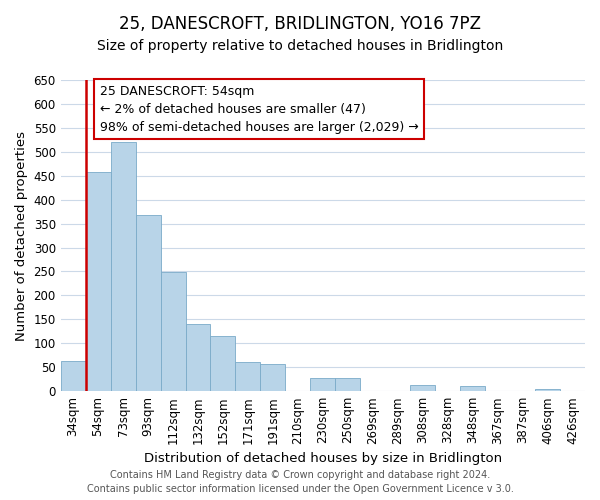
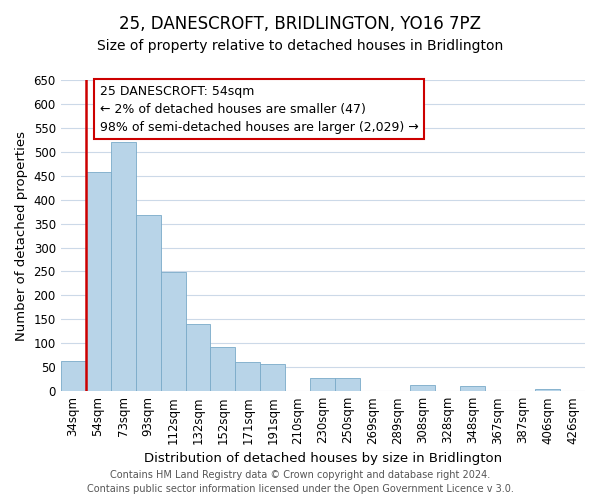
152sqm: 115 -> 93
